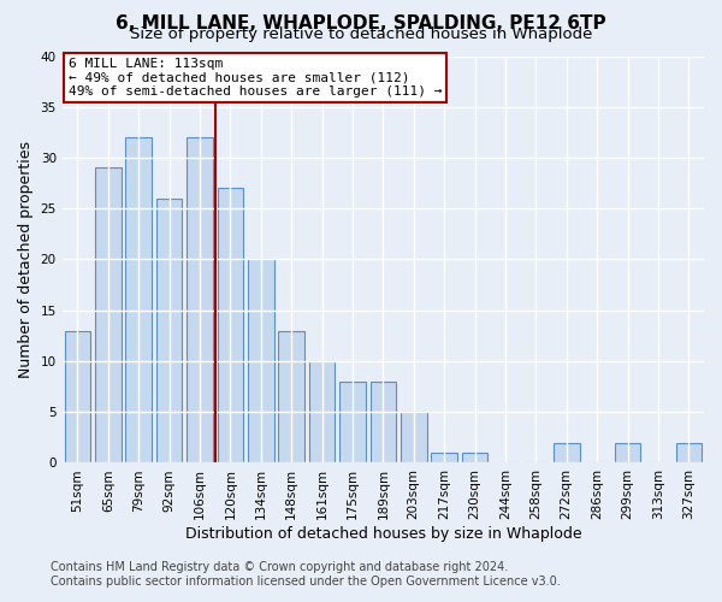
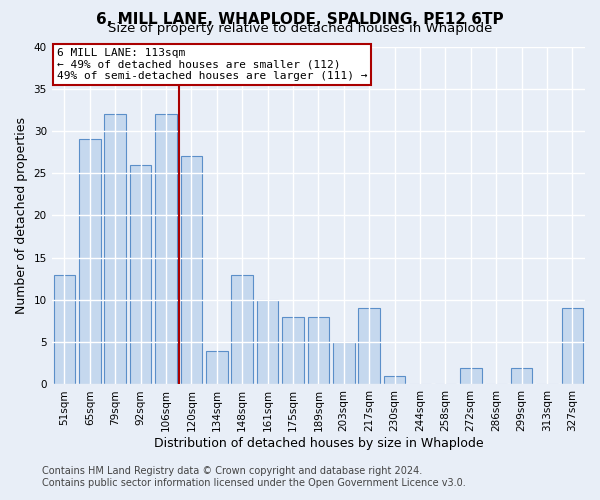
134sqm: 20 -> 4
217sqm: 1 -> 9
327sqm: 2 -> 9
